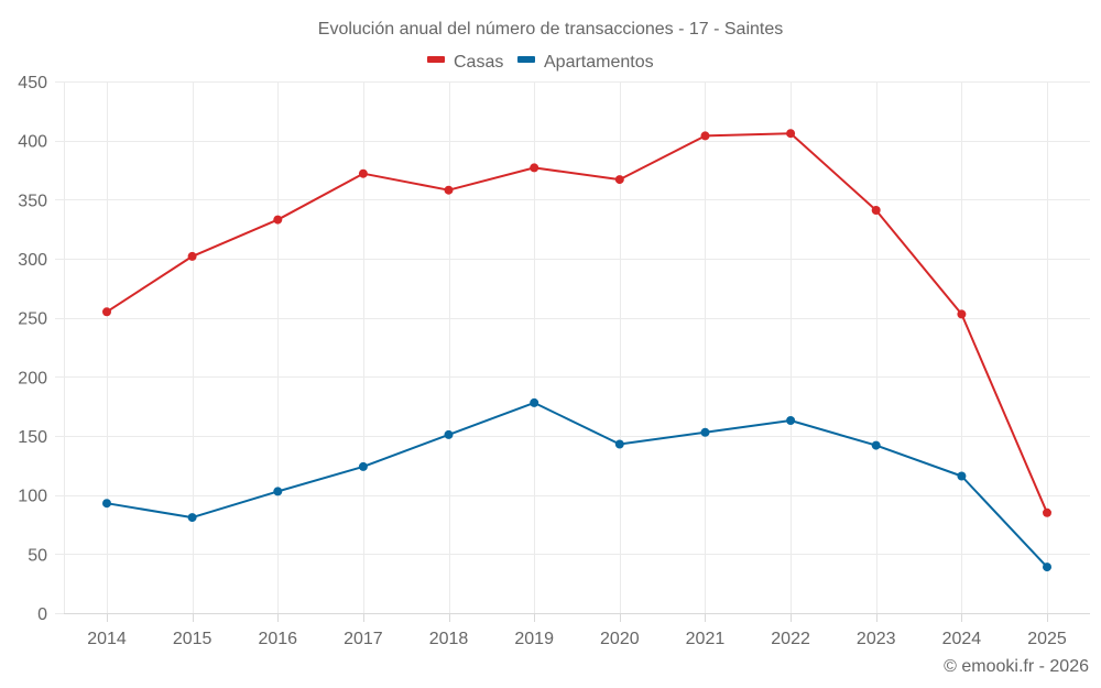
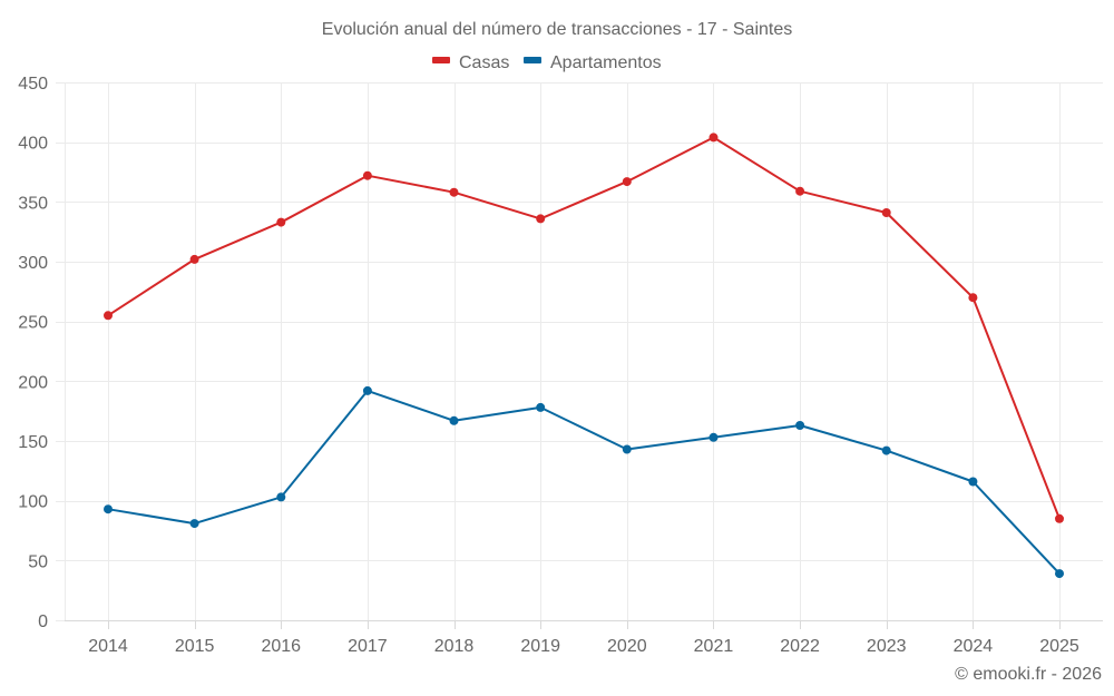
Apartamentos/2017: 124 -> 192
Apartamentos/2018: 151 -> 167
Casas/2019: 377 -> 336
Casas/2022: 406 -> 359
Casas/2024: 253 -> 270
